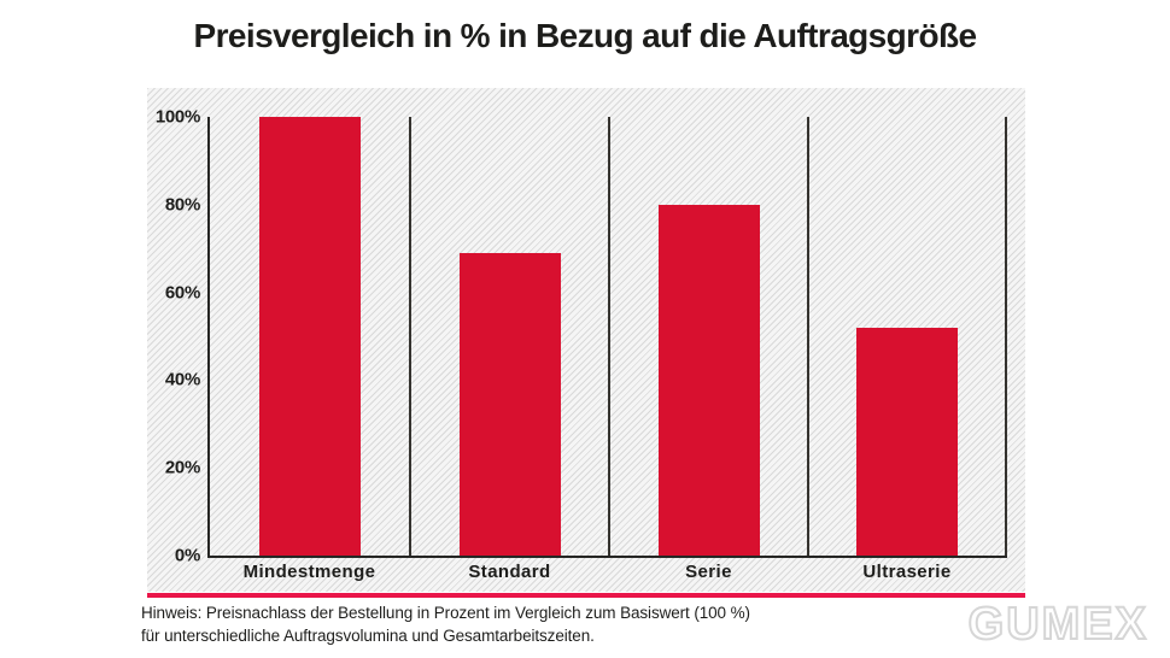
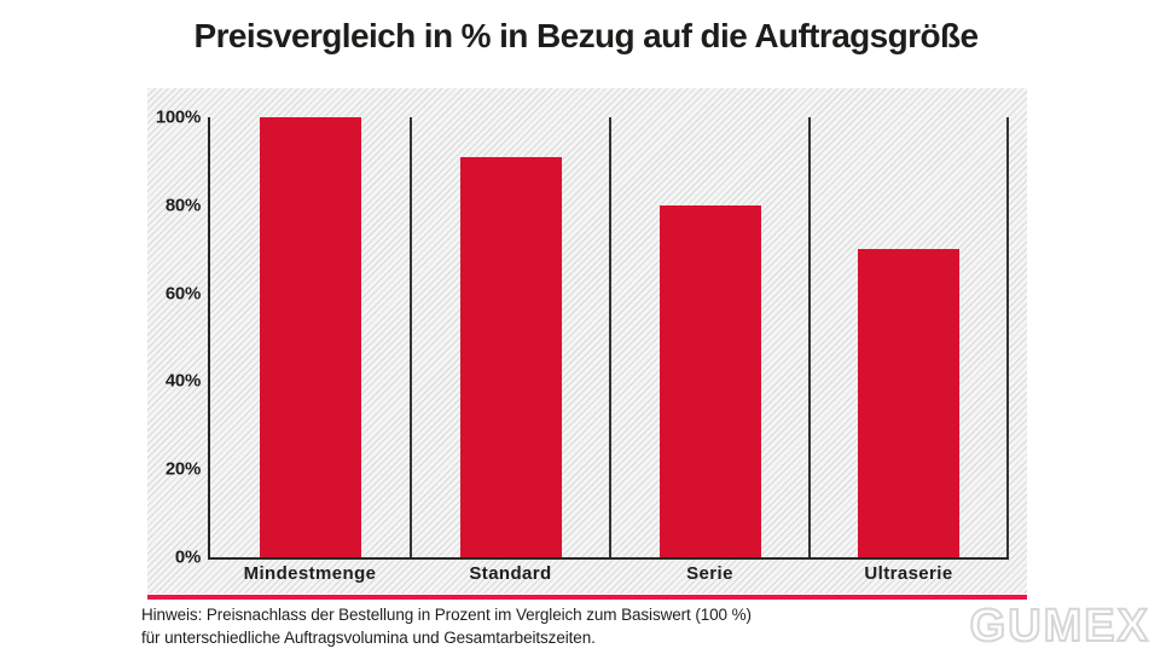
Standard: 69% -> 91%
Ultraserie: 52% -> 70%
